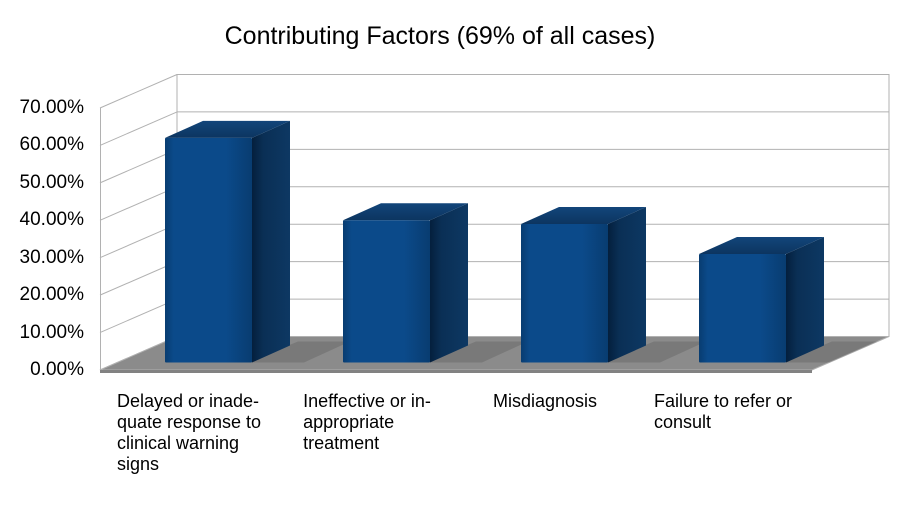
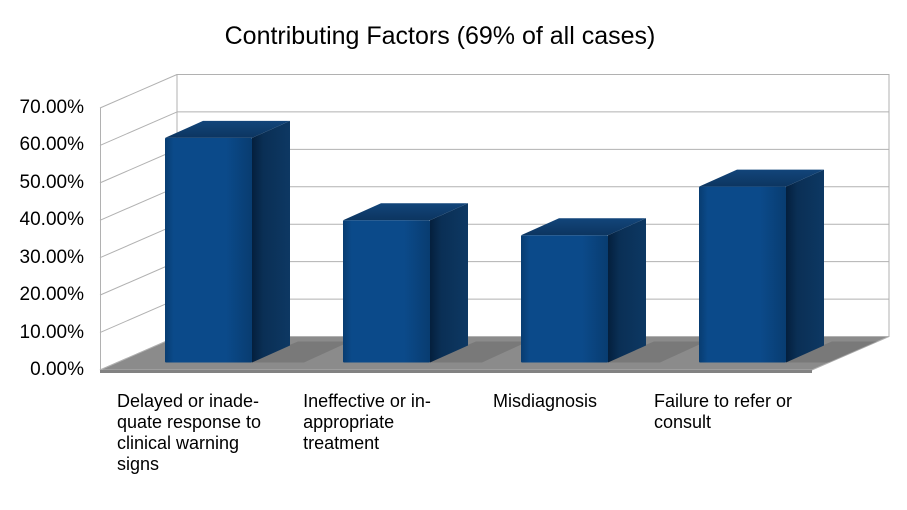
Misdiagnosis: 37% -> 34%
Failure to refer or consult: 29% -> 47%
